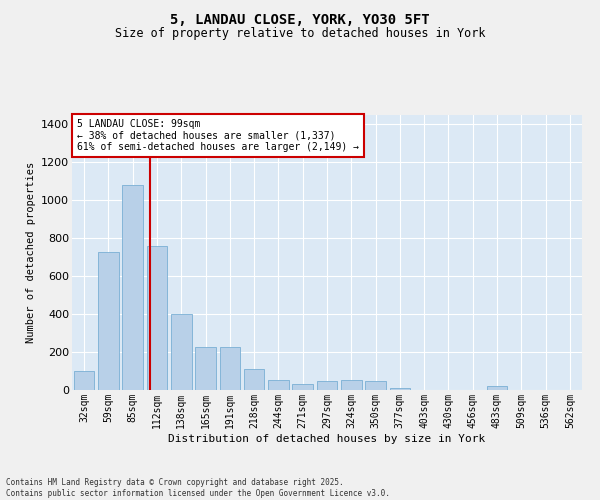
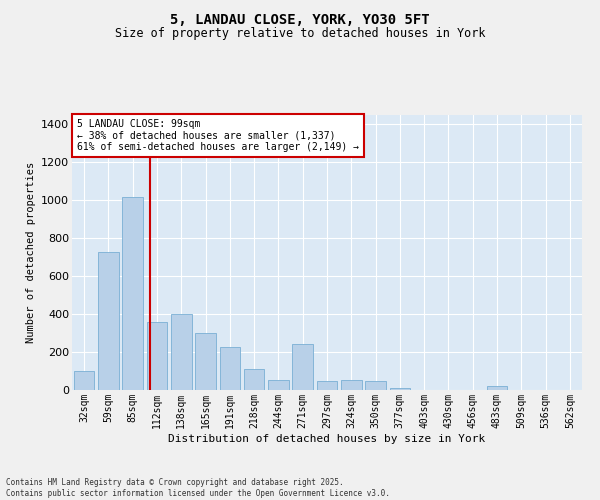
85sqm: 1080 -> 1020
112sqm: 760 -> 360
165sqm: 220 -> 300
271sqm: 30 -> 240
